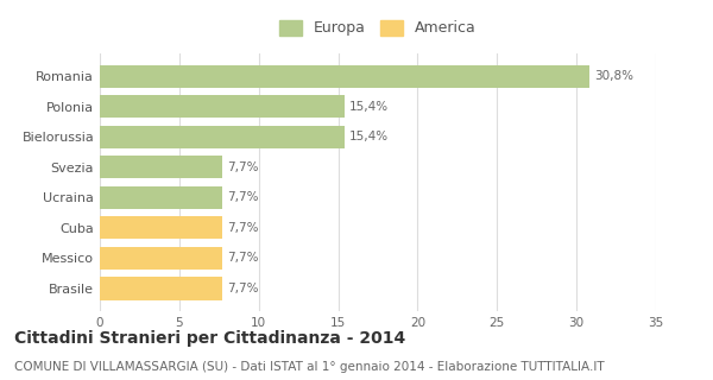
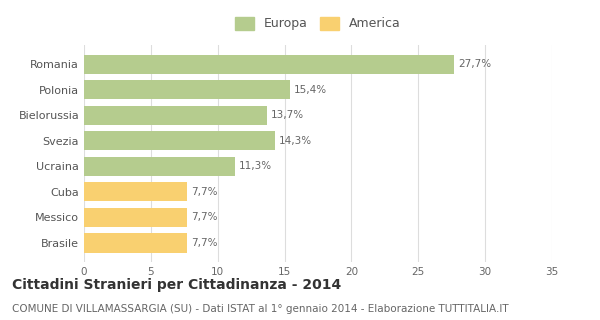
Romania: 30,8% -> 27,7%
Bielorussia: 15,4% -> 13,7%
Svezia: 7,7% -> 14,3%
Ucraina: 7,7% -> 11,3%
